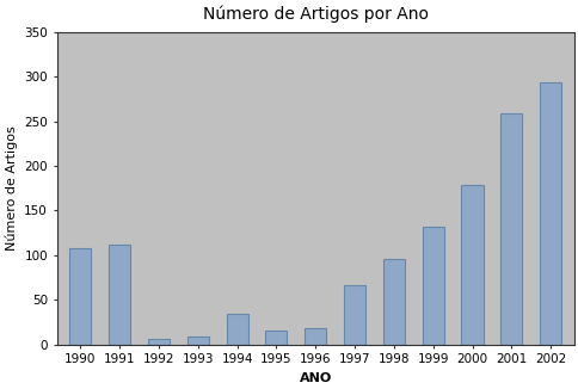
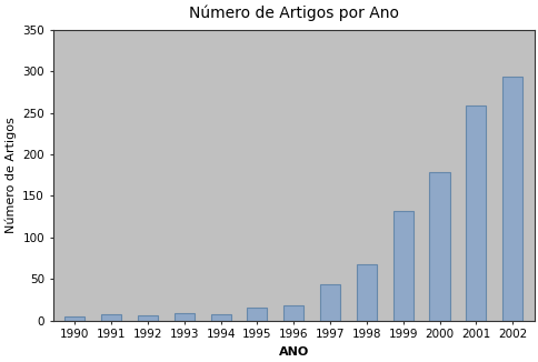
1990: 108 -> 5
1991: 112 -> 7
1994: 34 -> 7
1997: 66 -> 44
1998: 96 -> 68
